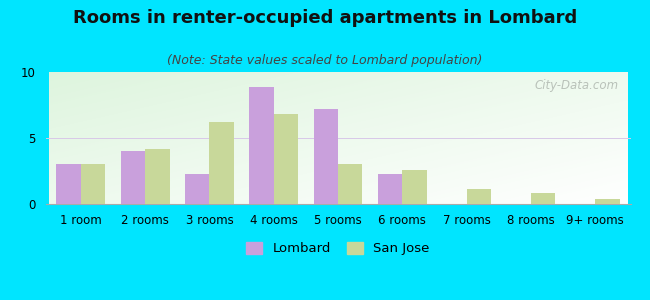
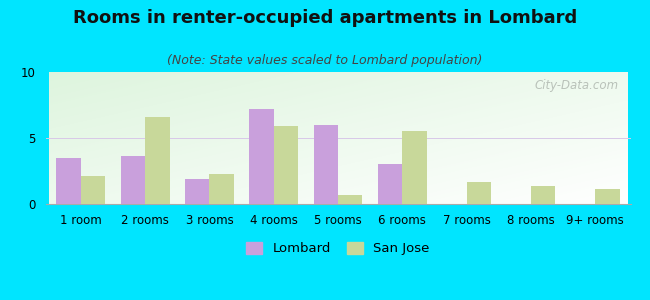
Lombard/1 room: 3.0 -> 3.5
San Jose/1 room: 3.0 -> 2.1
Lombard/2 rooms: 4.0 -> 3.6
San Jose/2 rooms: 4.2 -> 6.6
Lombard/3 rooms: 2.3 -> 1.9
San Jose/3 rooms: 6.2 -> 2.3
Lombard/4 rooms: 8.9 -> 7.2
San Jose/4 rooms: 6.8 -> 5.9
Lombard/5 rooms: 7.2 -> 6.0
San Jose/5 rooms: 3.0 -> 0.7
Lombard/6 rooms: 2.3 -> 3.0
San Jose/6 rooms: 2.6 -> 5.5
San Jose/7 rooms: 1.1 -> 1.7
San Jose/8 rooms: 0.8 -> 1.4
San Jose/9+ rooms: 0.4 -> 1.1
